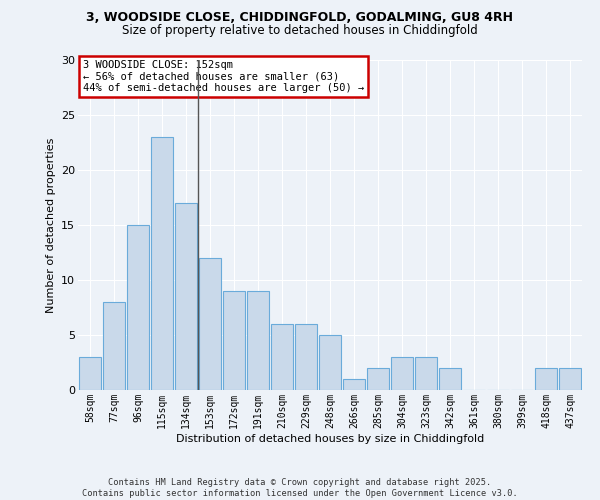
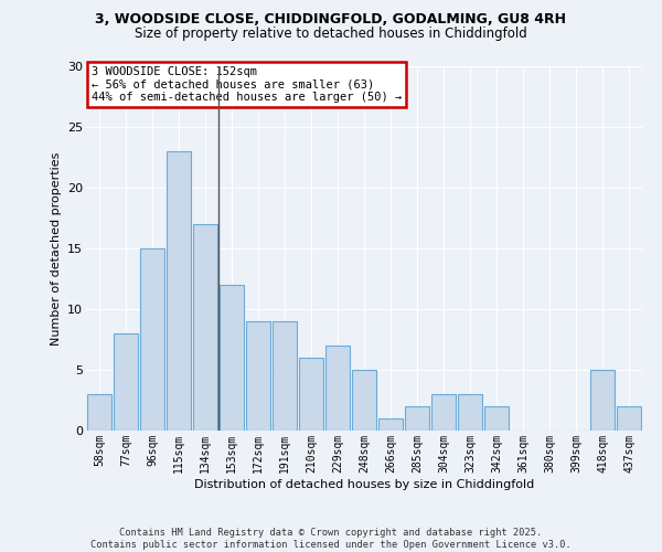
229sqm: 6 -> 7
418sqm: 2 -> 5
